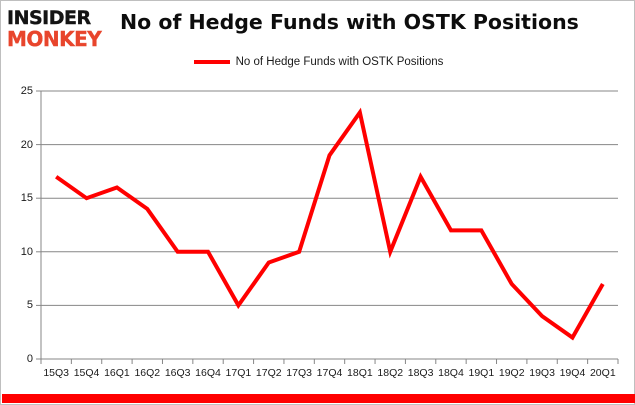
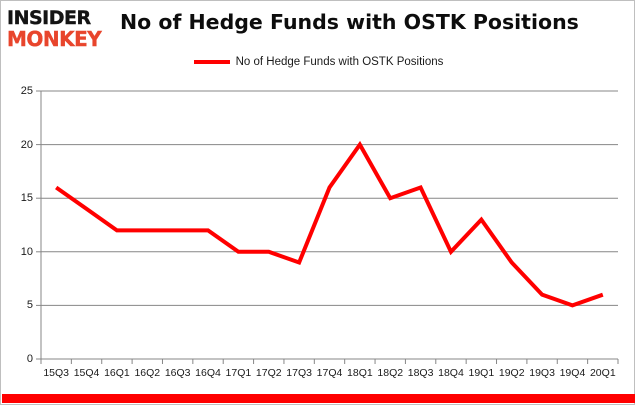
15Q3: 17 -> 16
15Q4: 15 -> 14
16Q1: 16 -> 12
16Q2: 14 -> 12
16Q3: 10 -> 12
16Q4: 10 -> 12
17Q1: 5 -> 10
17Q2: 9 -> 10
17Q3: 10 -> 9
17Q4: 19 -> 16
18Q1: 23 -> 20
18Q2: 10 -> 15
18Q3: 17 -> 16
18Q4: 12 -> 10
19Q1: 12 -> 13
19Q2: 7 -> 9
19Q3: 4 -> 6
19Q4: 2 -> 5
20Q1: 7 -> 6
